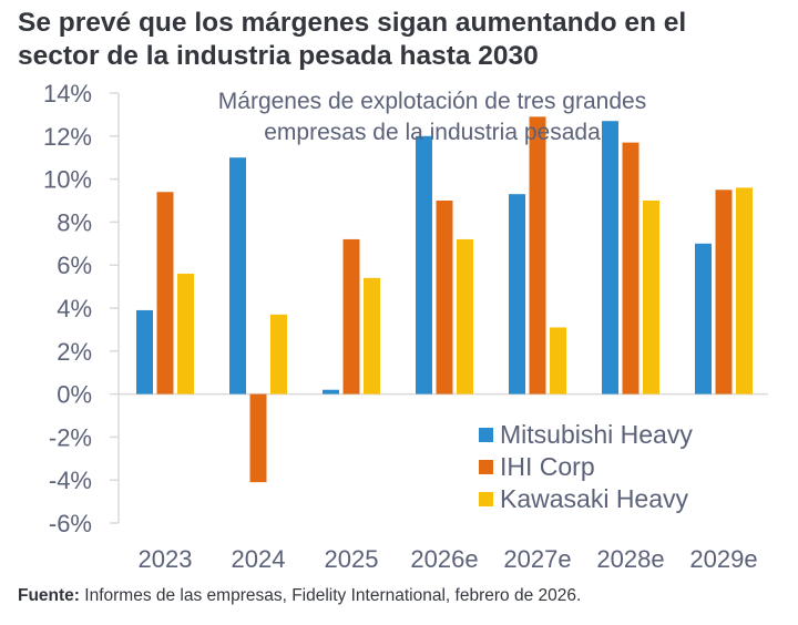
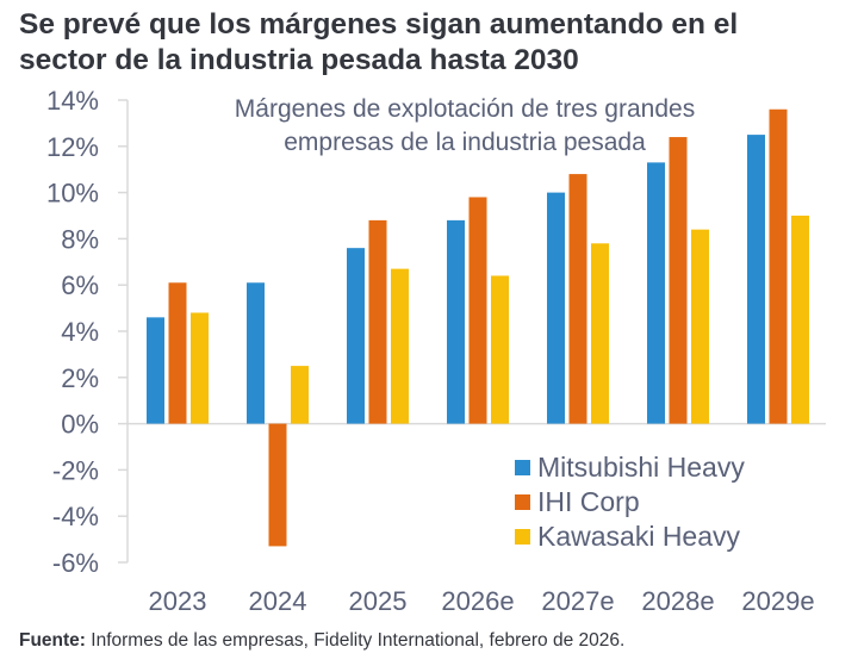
Mitsubishi Heavy/2023: 3.9% -> 4.6%
IHI Corp/2023: 9.4% -> 6.1%
Kawasaki Heavy/2023: 5.6% -> 4.8%
Mitsubishi Heavy/2024: 11.0% -> 6.1%
IHI Corp/2024: -4.1% -> -5.3%
Kawasaki Heavy/2024: 3.7% -> 2.5%
Mitsubishi Heavy/2025: 0.2% -> 7.6%
IHI Corp/2025: 7.2% -> 8.8%
Kawasaki Heavy/2025: 5.4% -> 6.7%
Mitsubishi Heavy/2026e: 12.0% -> 8.8%
IHI Corp/2026e: 9.0% -> 9.8%
Kawasaki Heavy/2026e: 7.2% -> 6.4%
Mitsubishi Heavy/2027e: 9.3% -> 10.0%
IHI Corp/2027e: 12.9% -> 10.8%
Kawasaki Heavy/2027e: 3.1% -> 7.8%
Mitsubishi Heavy/2028e: 12.7% -> 11.3%
IHI Corp/2028e: 11.7% -> 12.4%
Kawasaki Heavy/2028e: 9.0% -> 8.4%
Mitsubishi Heavy/2029e: 7.0% -> 12.5%
IHI Corp/2029e: 9.5% -> 13.6%
Kawasaki Heavy/2029e: 9.6% -> 9.0%
